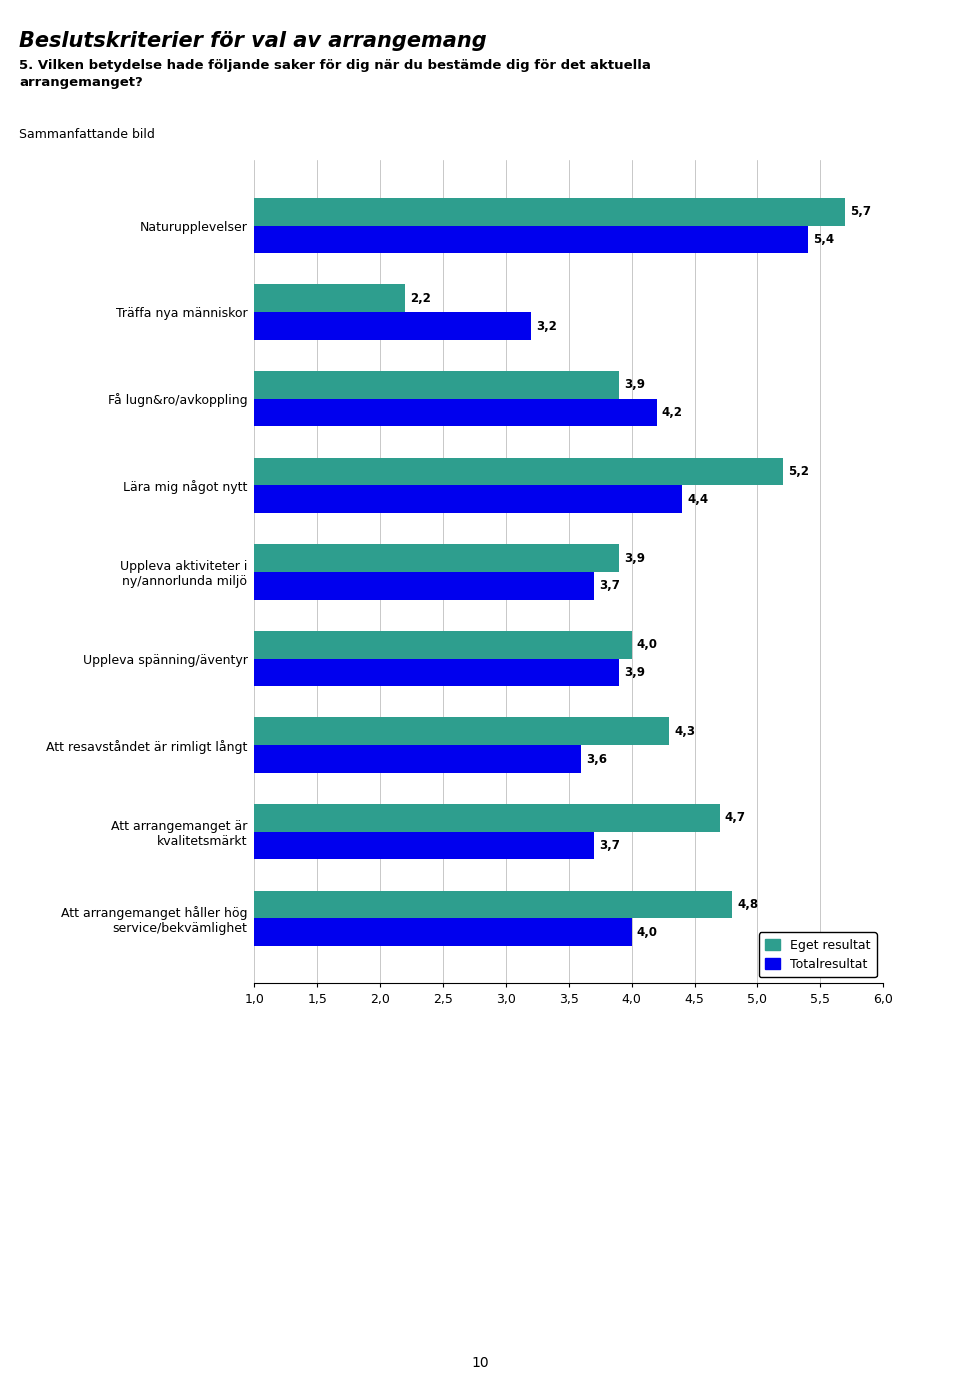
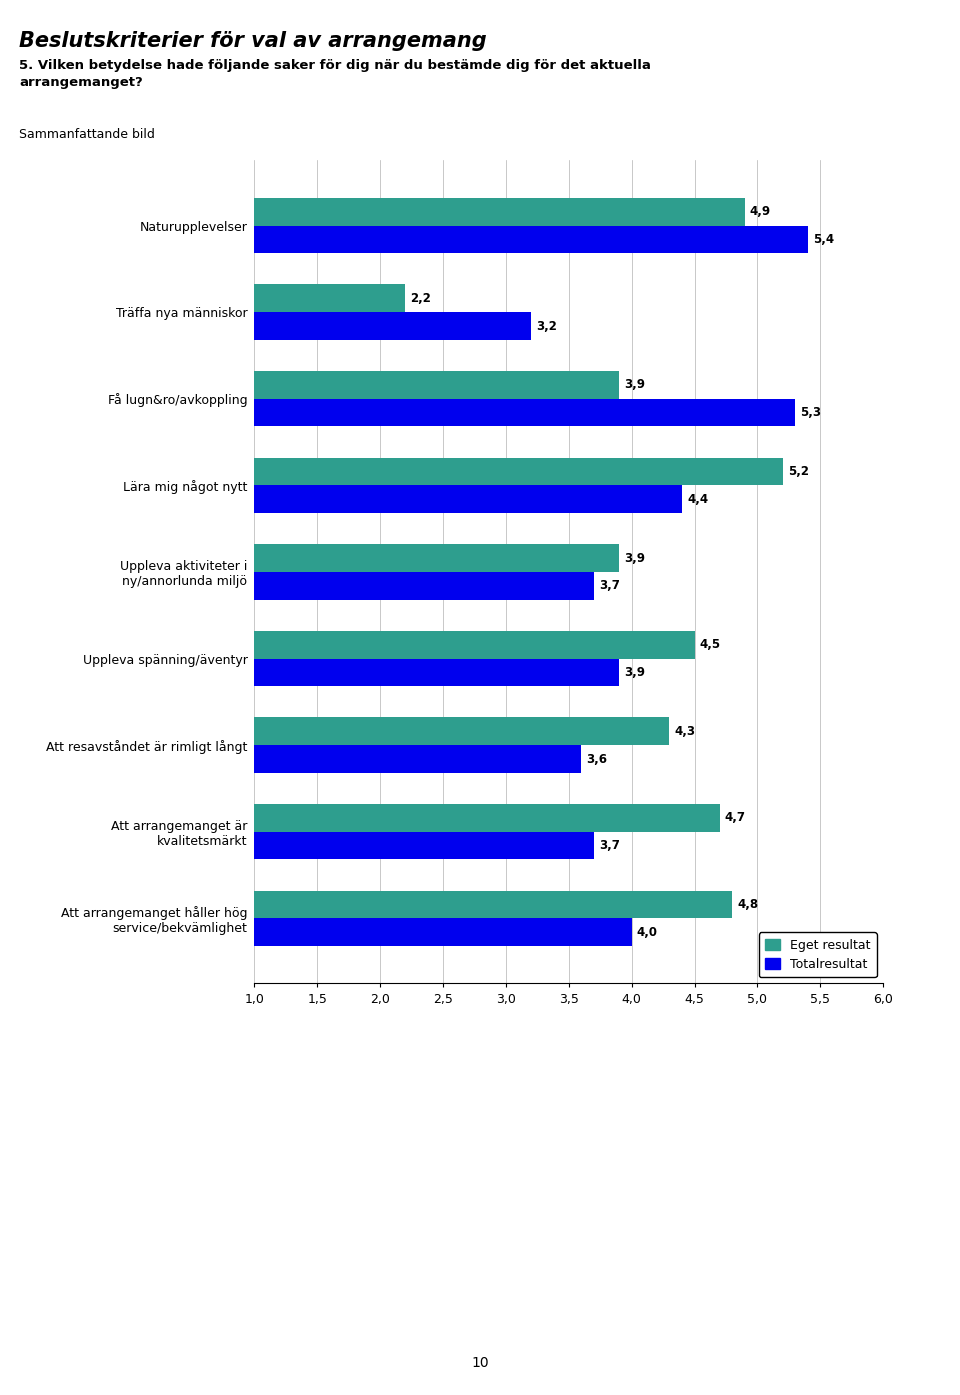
Eget resultat/Naturupplevelser: 5,7 -> 4,9
Totalresultat/Få lugn&ro/avkoppling: 4,2 -> 5,3
Eget resultat/Uppleva spänning/äventyr: 4,0 -> 4,5
